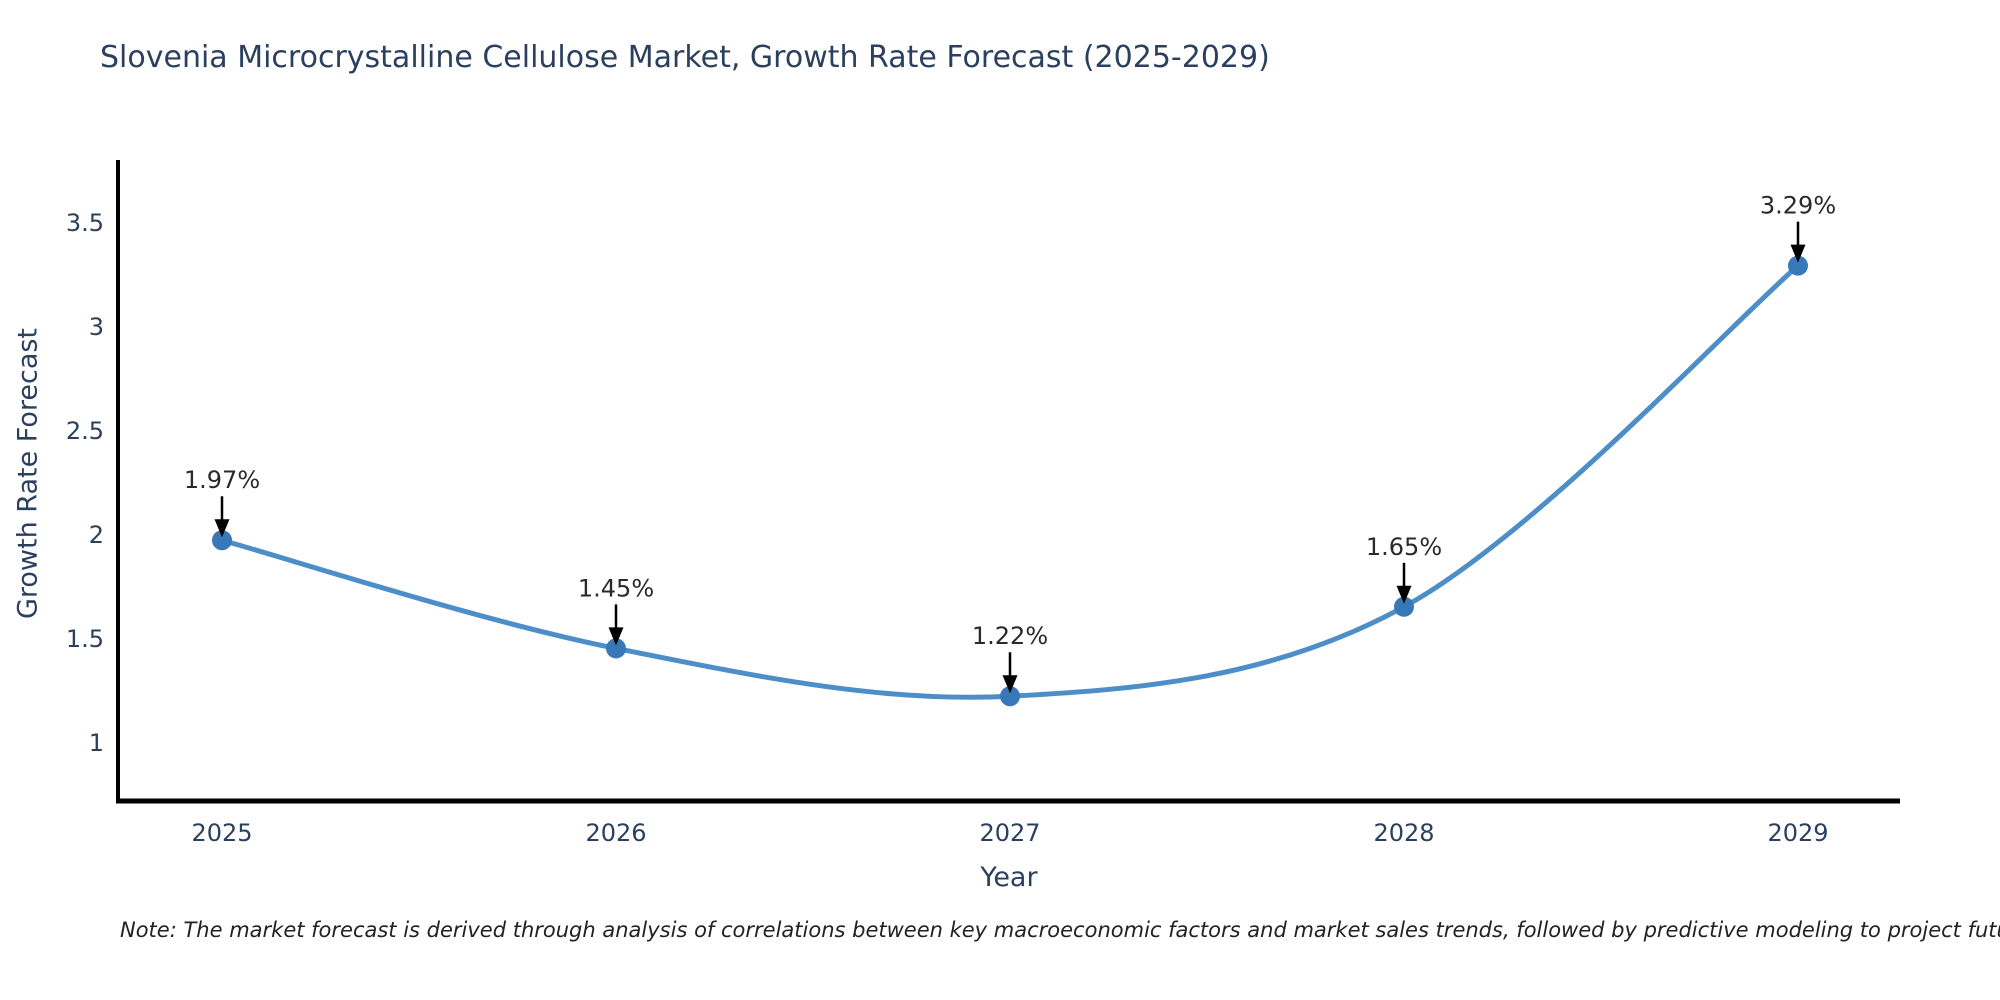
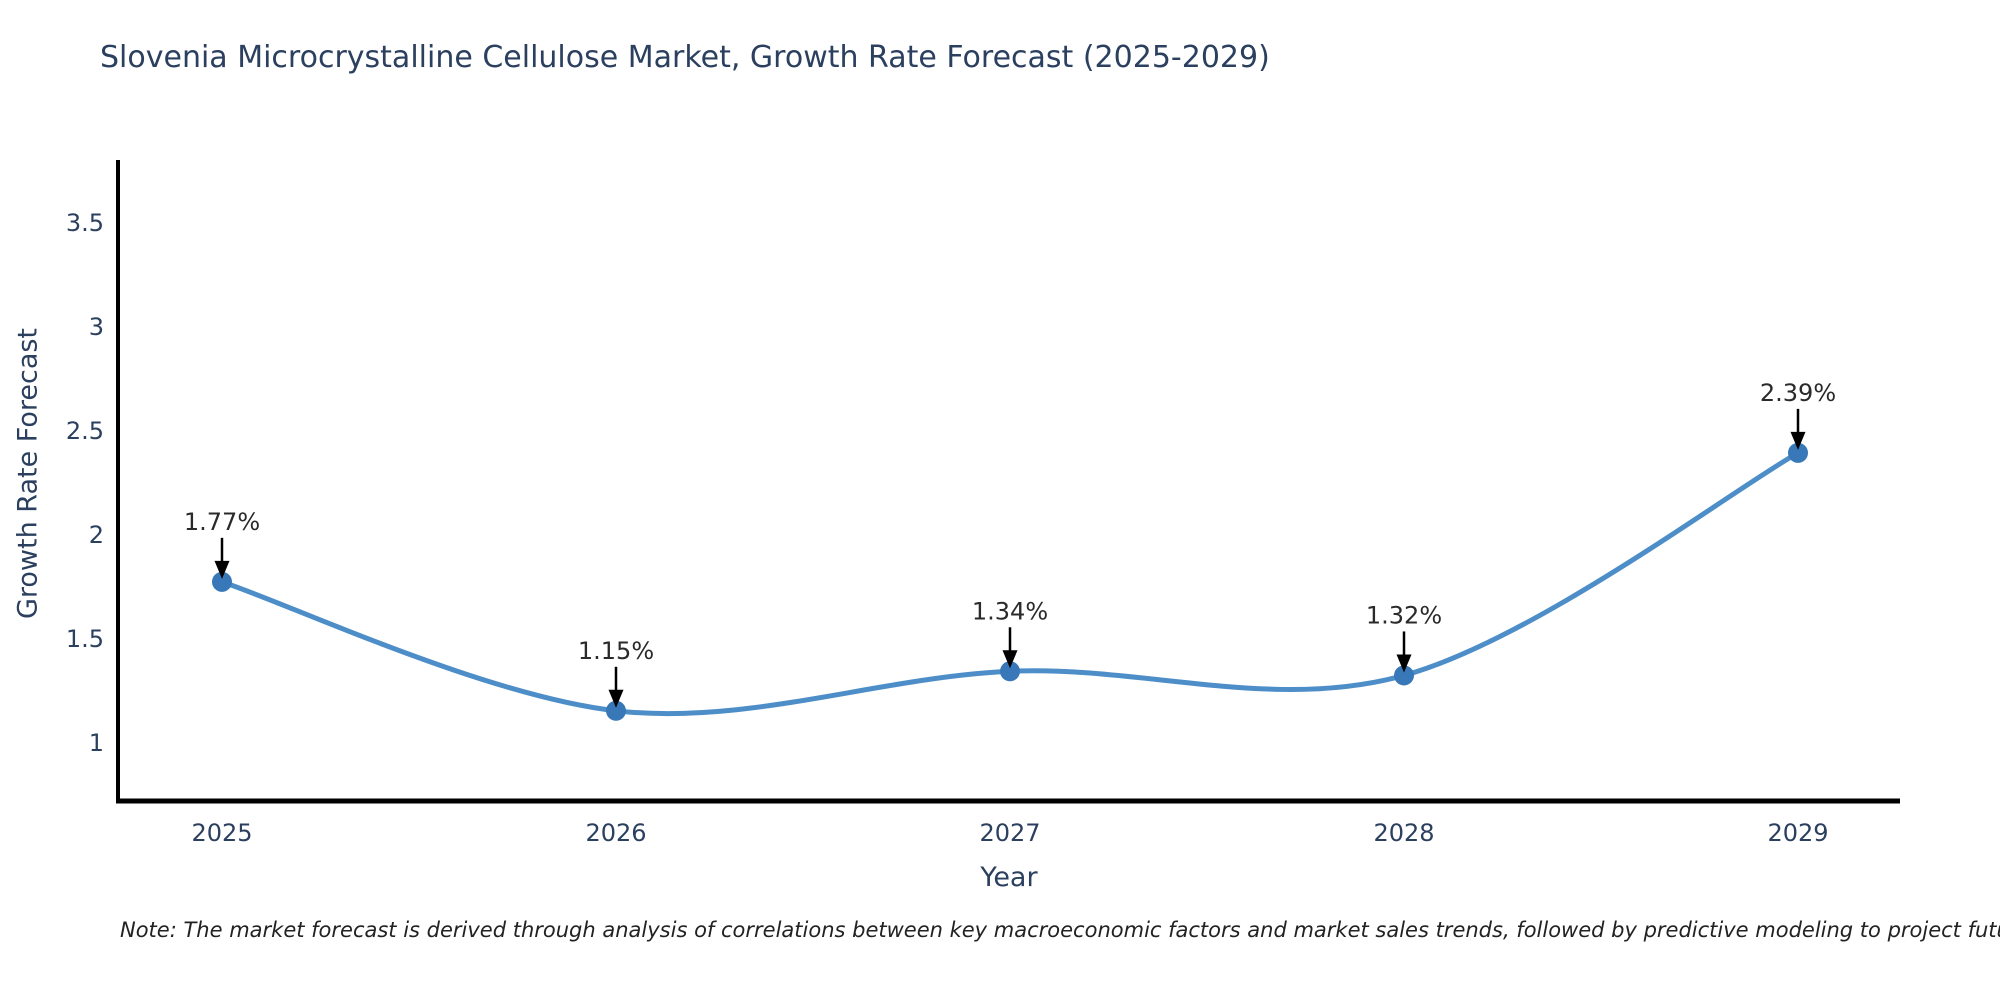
2025: 1.97% -> 1.77%
2026: 1.45% -> 1.15%
2027: 1.22% -> 1.34%
2028: 1.65% -> 1.32%
2029: 3.29% -> 2.39%
